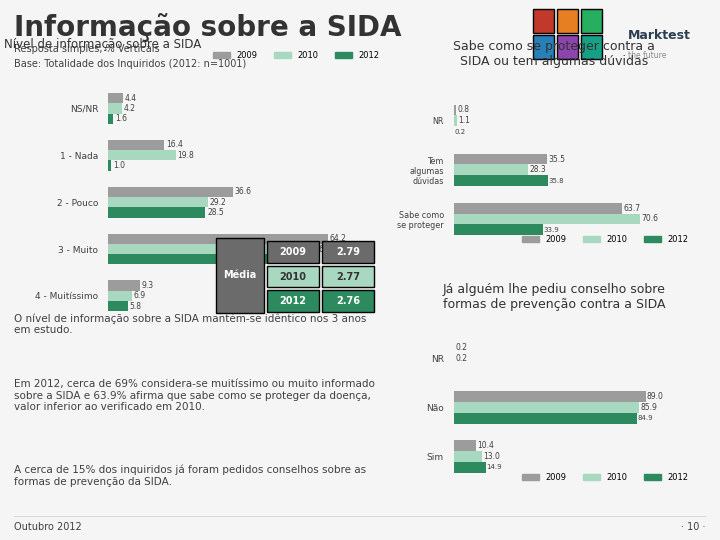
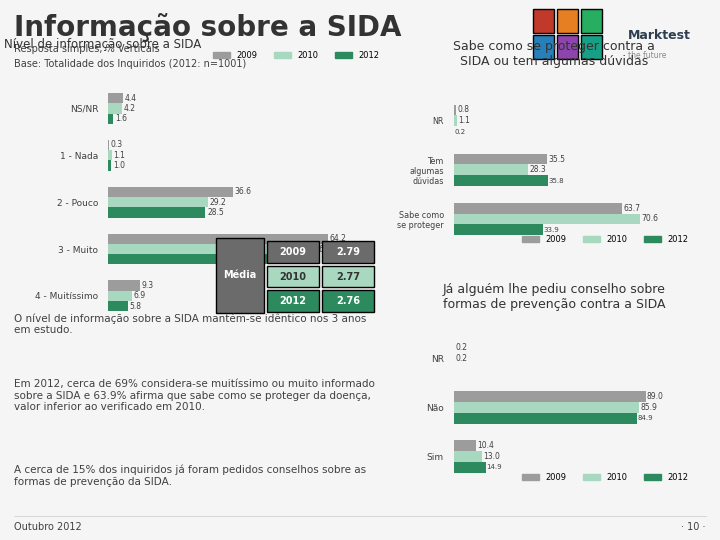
2009/1 - Nada: 16.4 -> 0.3
2010/1 - Nada: 19.8 -> 1.1
